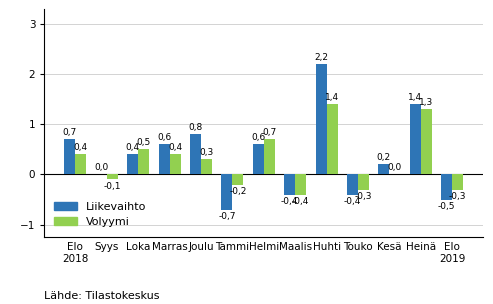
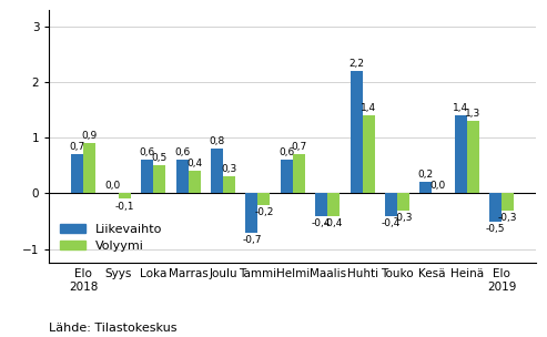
Volyymi/Elo 2018: 0,4 -> 0,9
Liikevaihto/Loka: 0,4 -> 0,6
